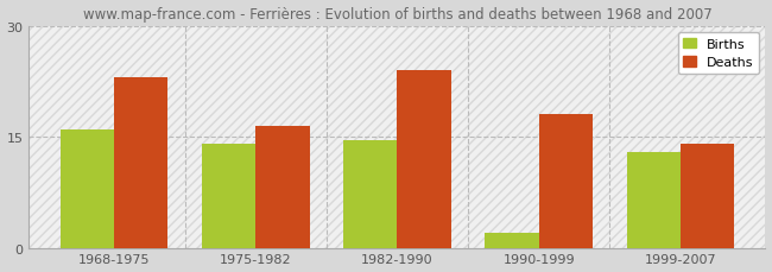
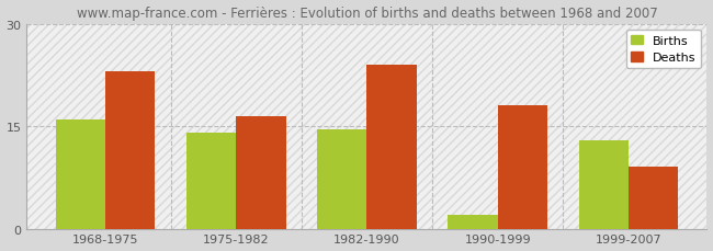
Deaths/1999-2007: 14.0 -> 9.0
